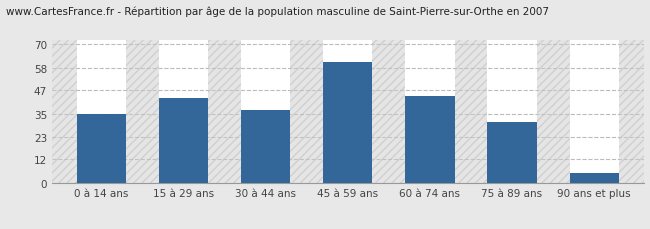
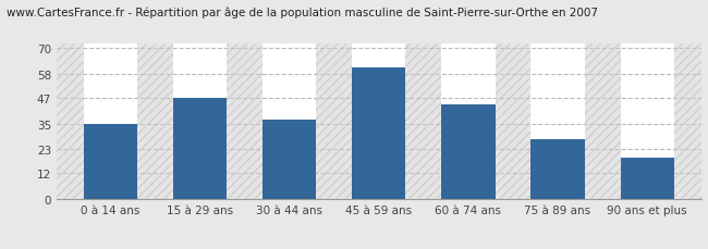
15 à 29 ans: 43 -> 47
75 à 89 ans: 31 -> 28
90 ans et plus: 5 -> 19
